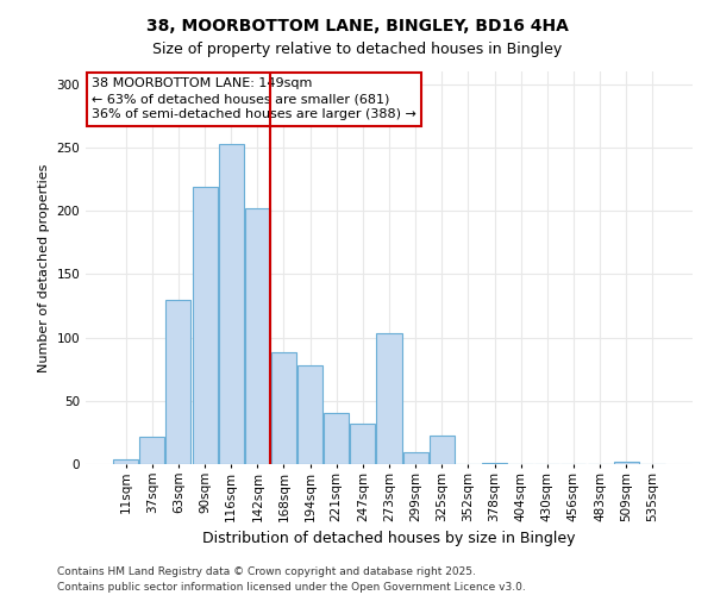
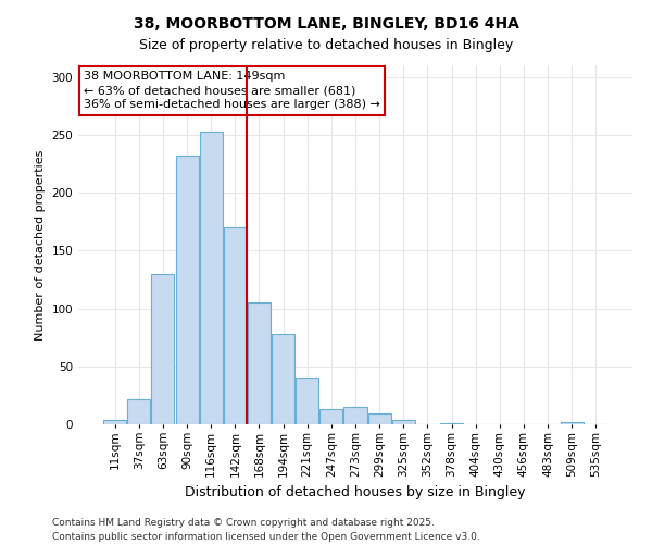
90sqm: 219 -> 232
142sqm: 202 -> 170
168sqm: 88 -> 105
247sqm: 32 -> 13
273sqm: 103 -> 15
325sqm: 23 -> 4
